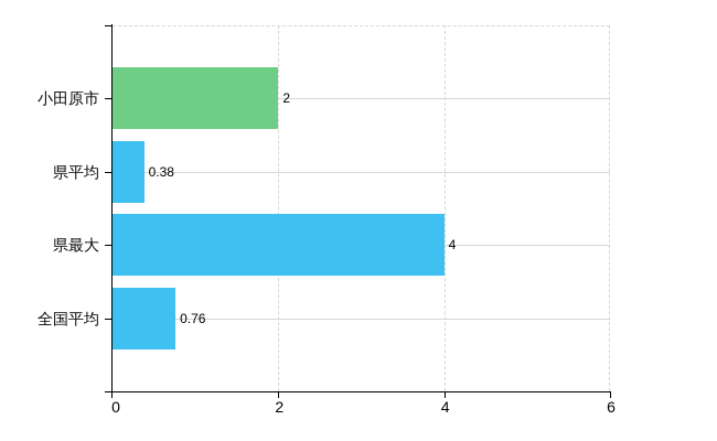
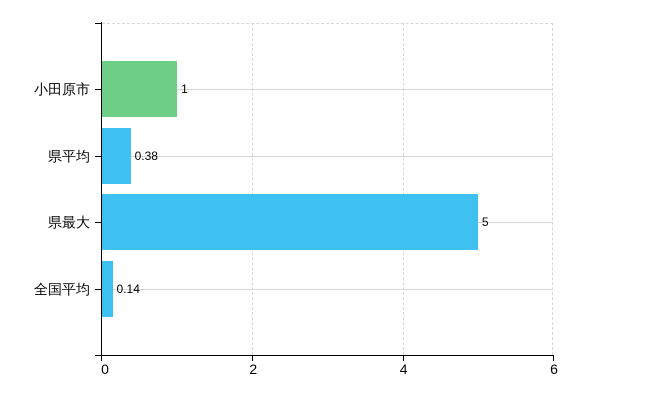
小田原市: 2 -> 1
県最大: 4 -> 5
全国平均: 0.76 -> 0.14
